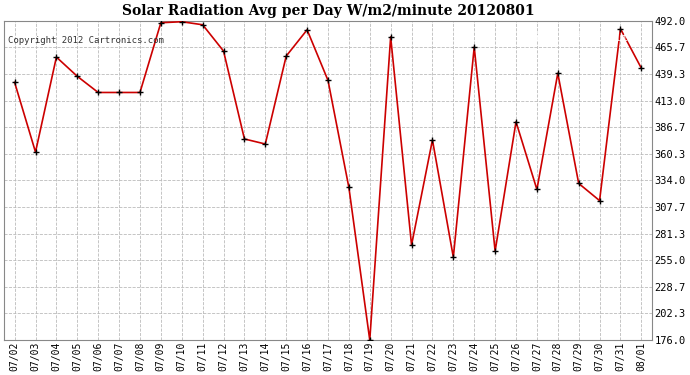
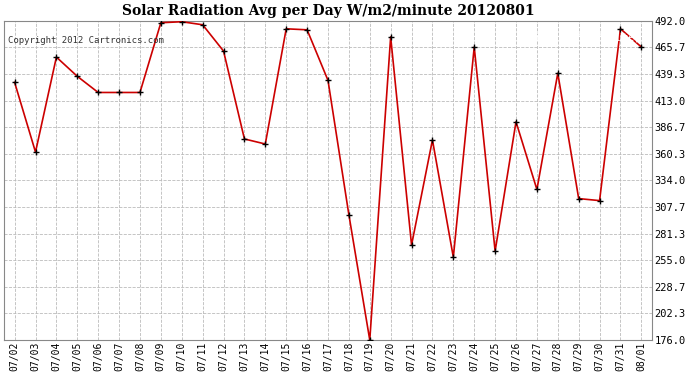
07/15: 457 -> 484
07/18: 327 -> 300
07/29: 331 -> 316
08/01: 445 -> 466
